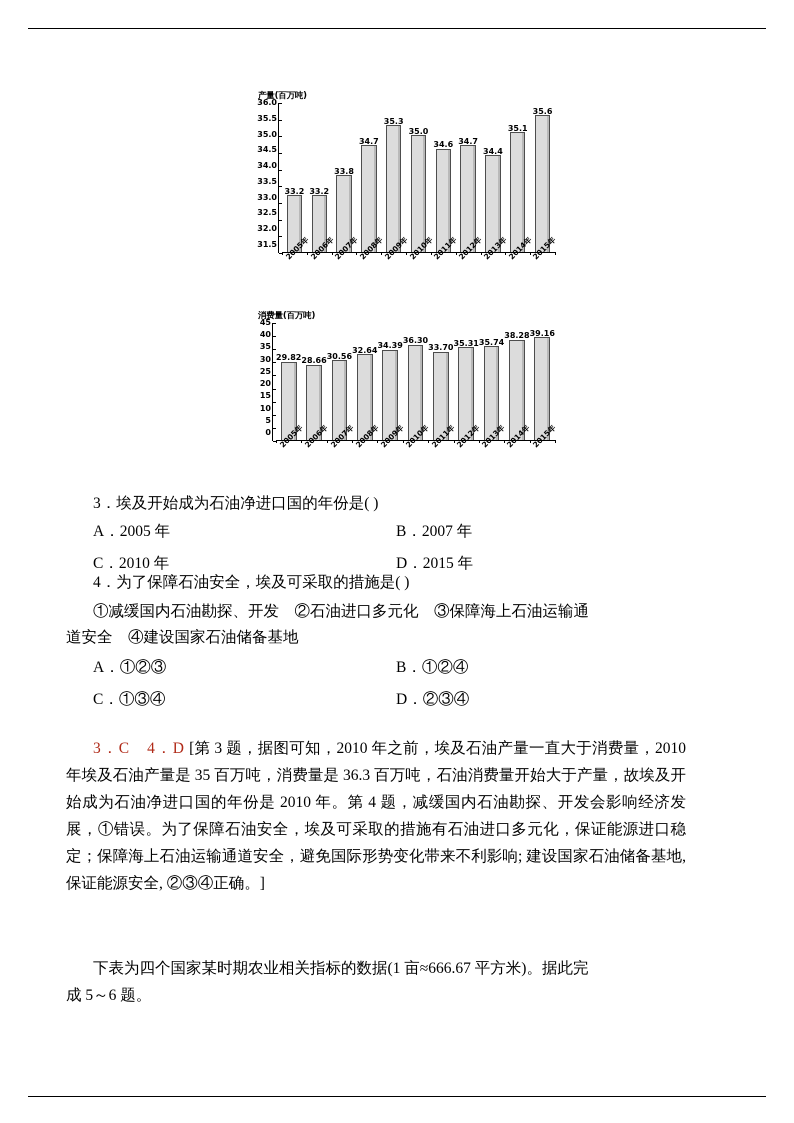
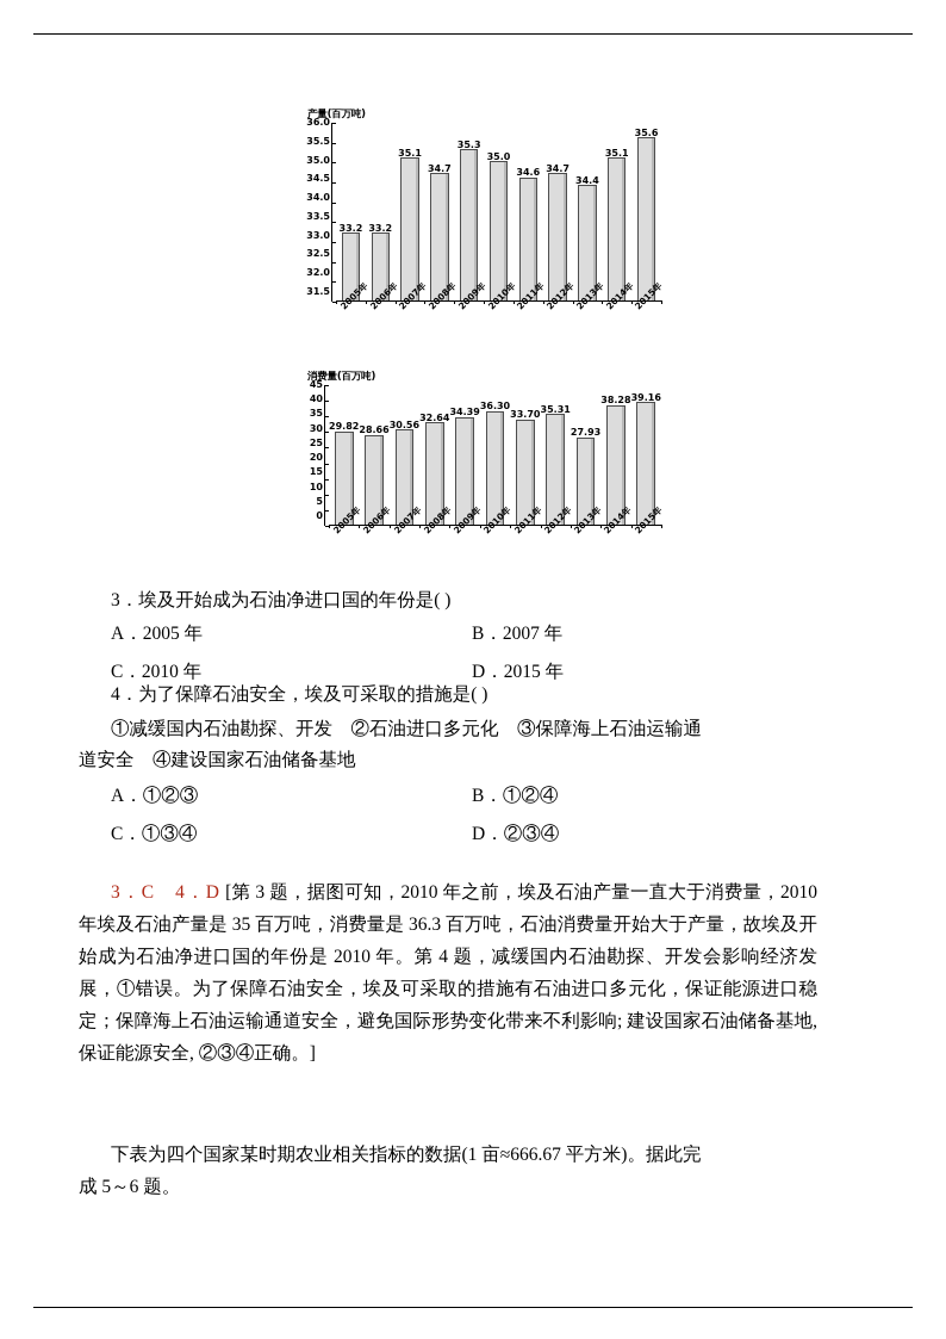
产量(百万吨)/2007年: 33.8 -> 35.1
消费量(百万吨)/2013年: 35.74 -> 27.93
